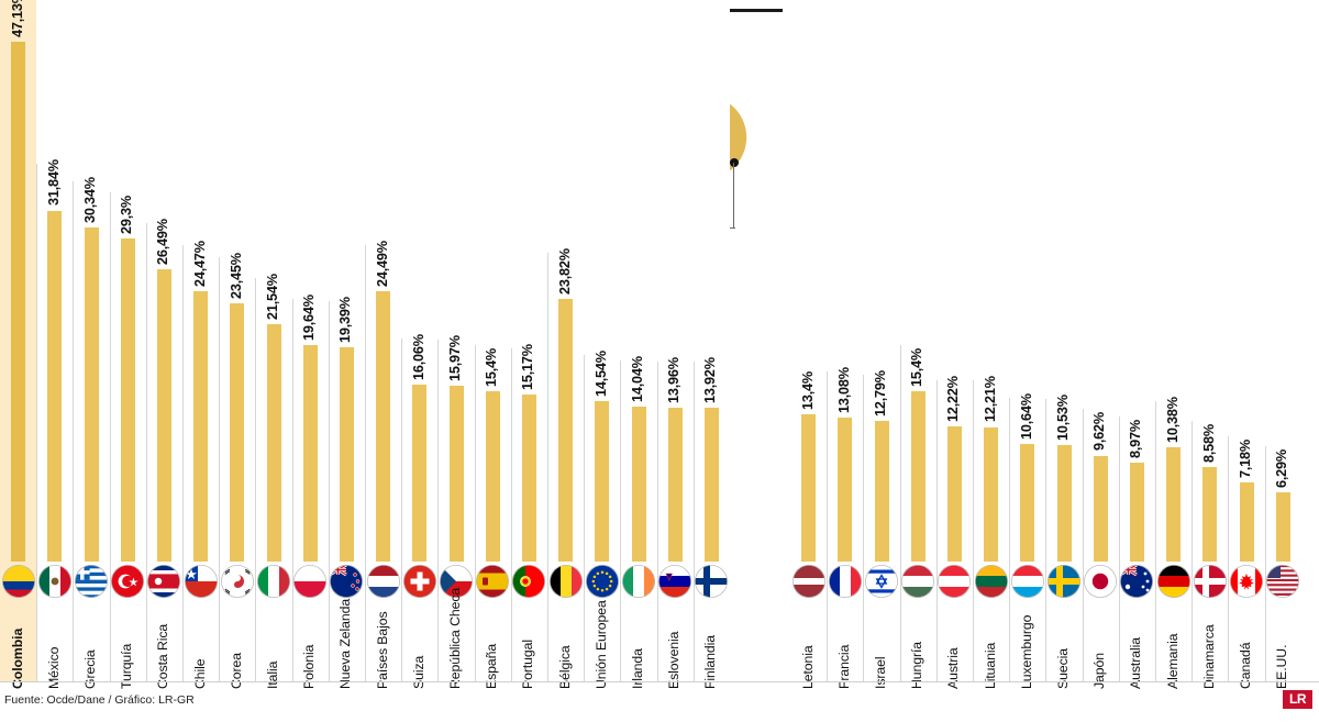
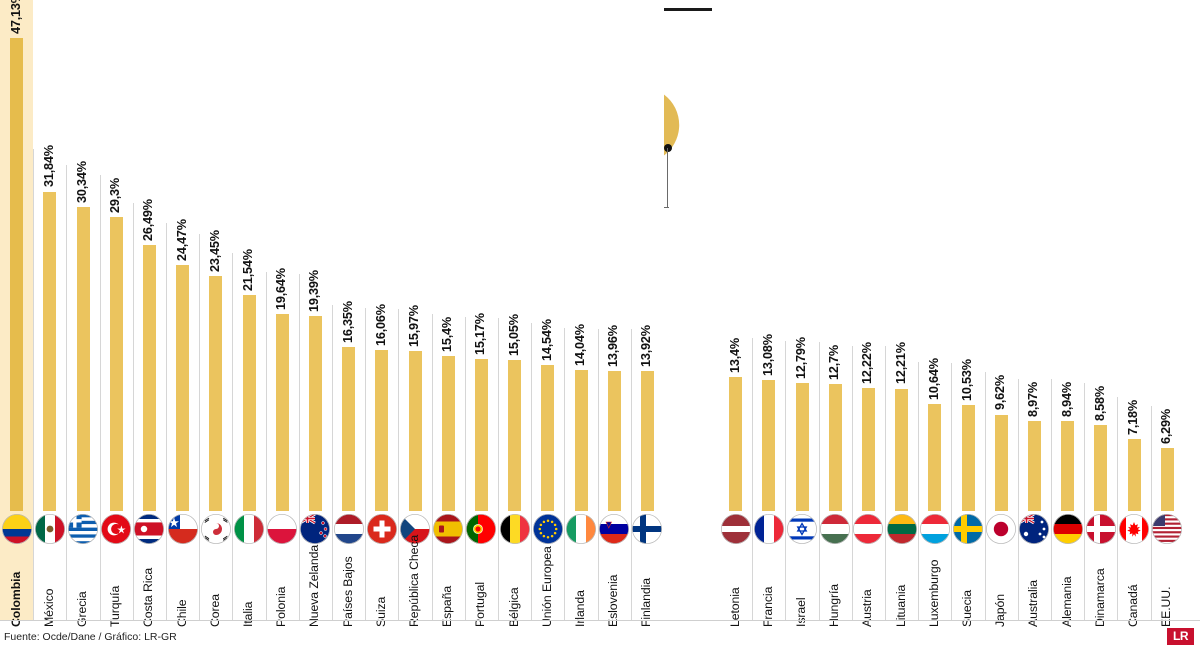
Países Bajos: 24,49% -> 16,35%
Bélgica: 23,82% -> 15,05%
Hungría: 15,4% -> 12,7%
Alemania: 10,38% -> 8,94%
